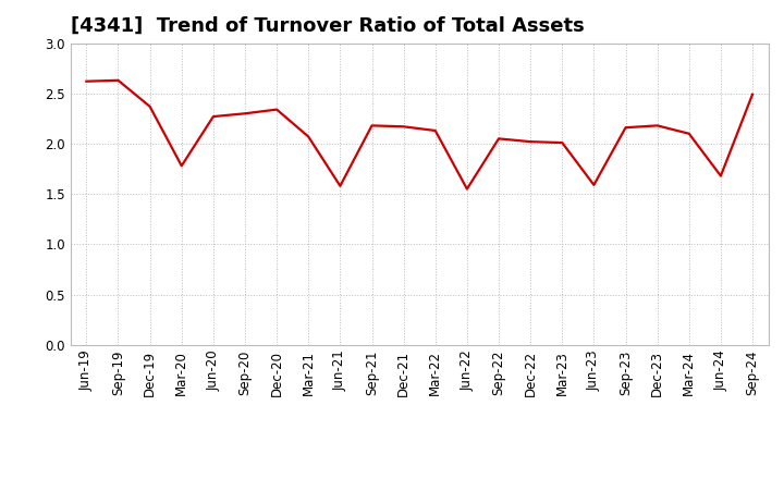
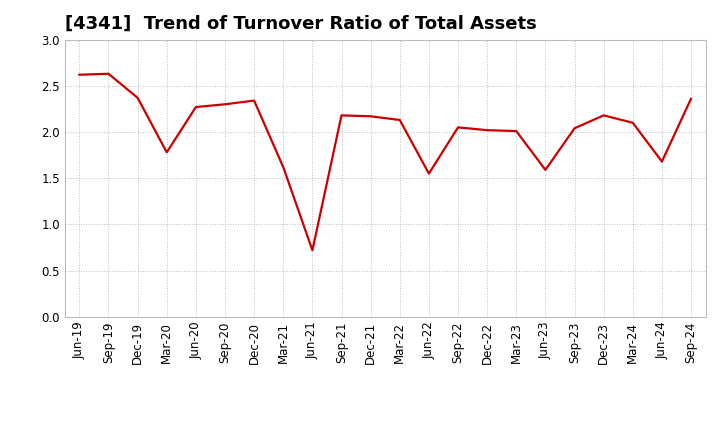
Mar-21: 2.07 -> 1.62
Jun-21: 1.58 -> 0.72
Sep-23: 2.16 -> 2.04
Sep-24: 2.49 -> 2.36
